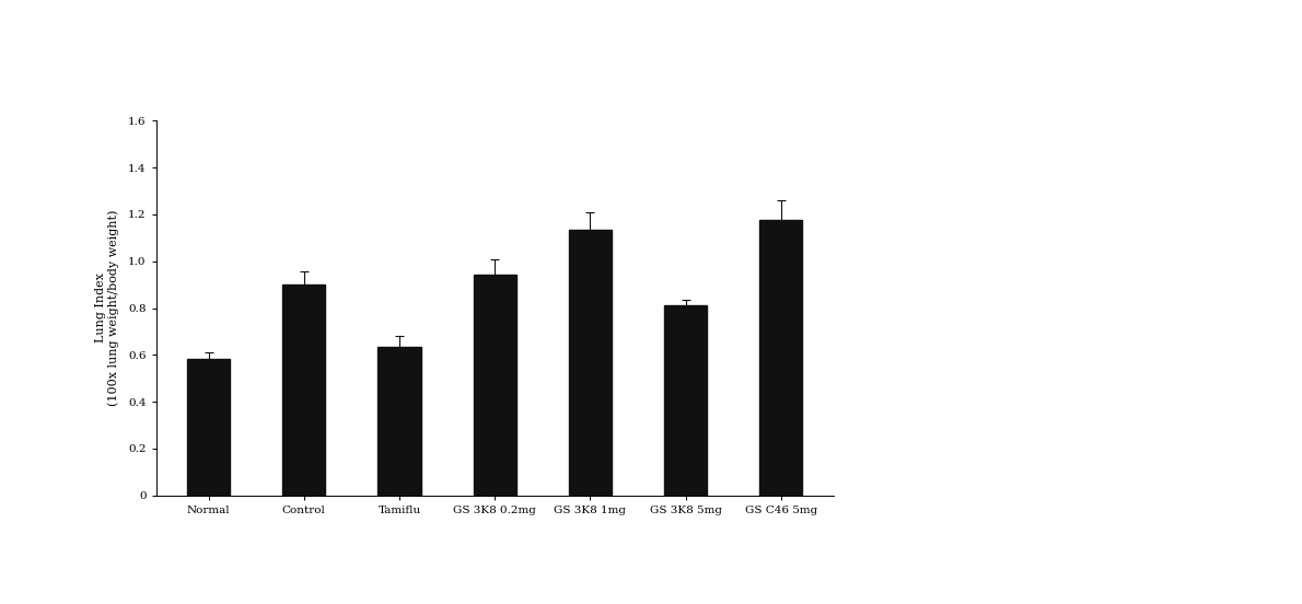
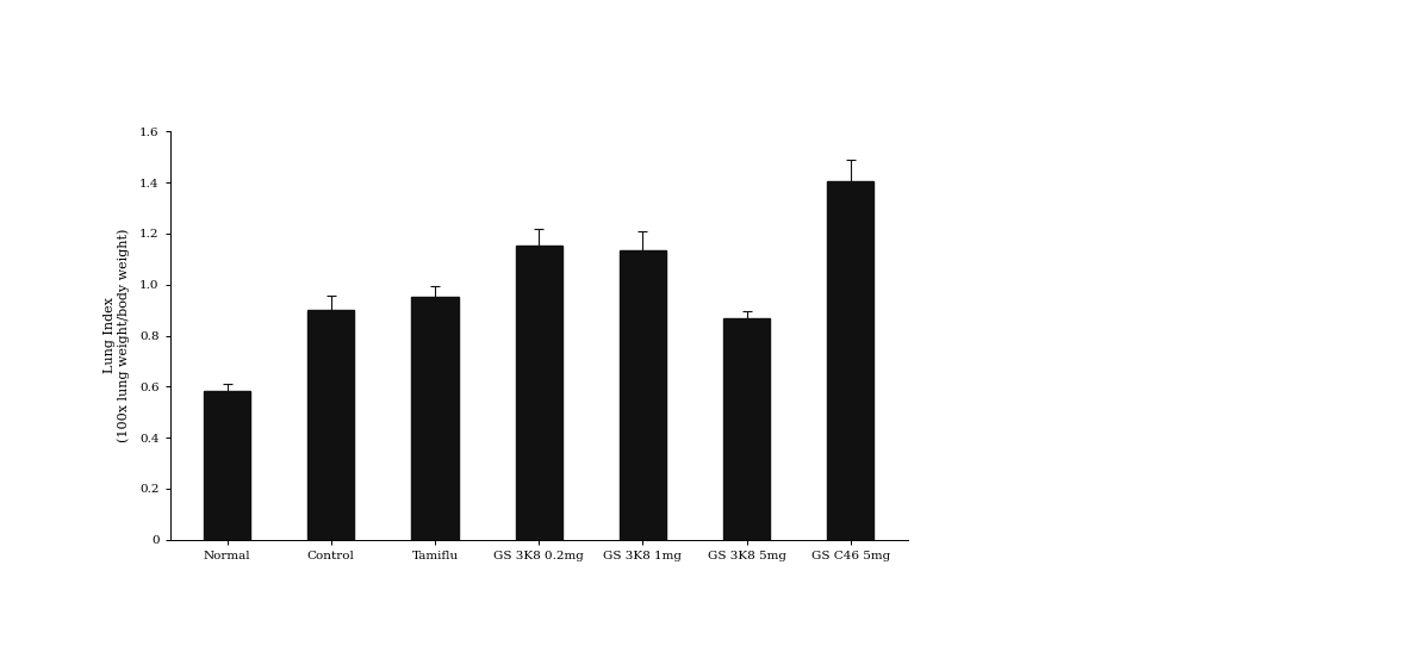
Tamiflu: 0.635 -> 0.950
GS 3K8 0.2mg: 0.945 -> 1.155
GS 3K8 5mg: 0.810 -> 0.870
GS C46 5mg: 1.175 -> 1.405
